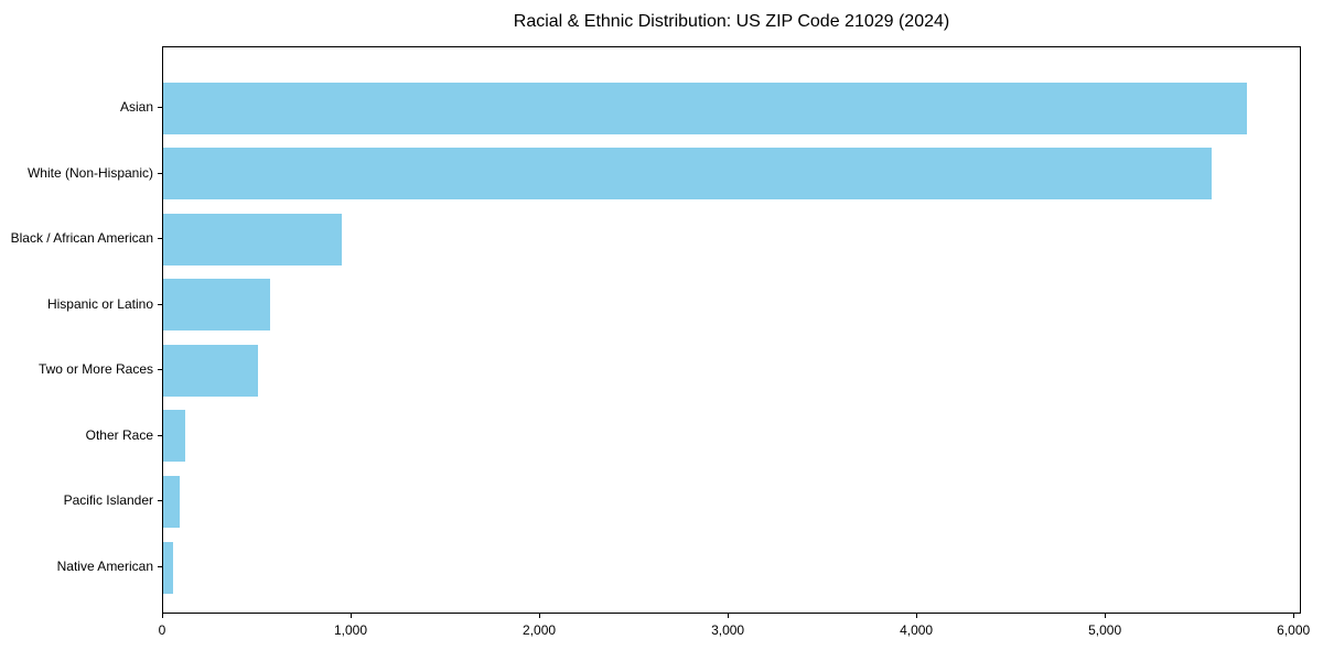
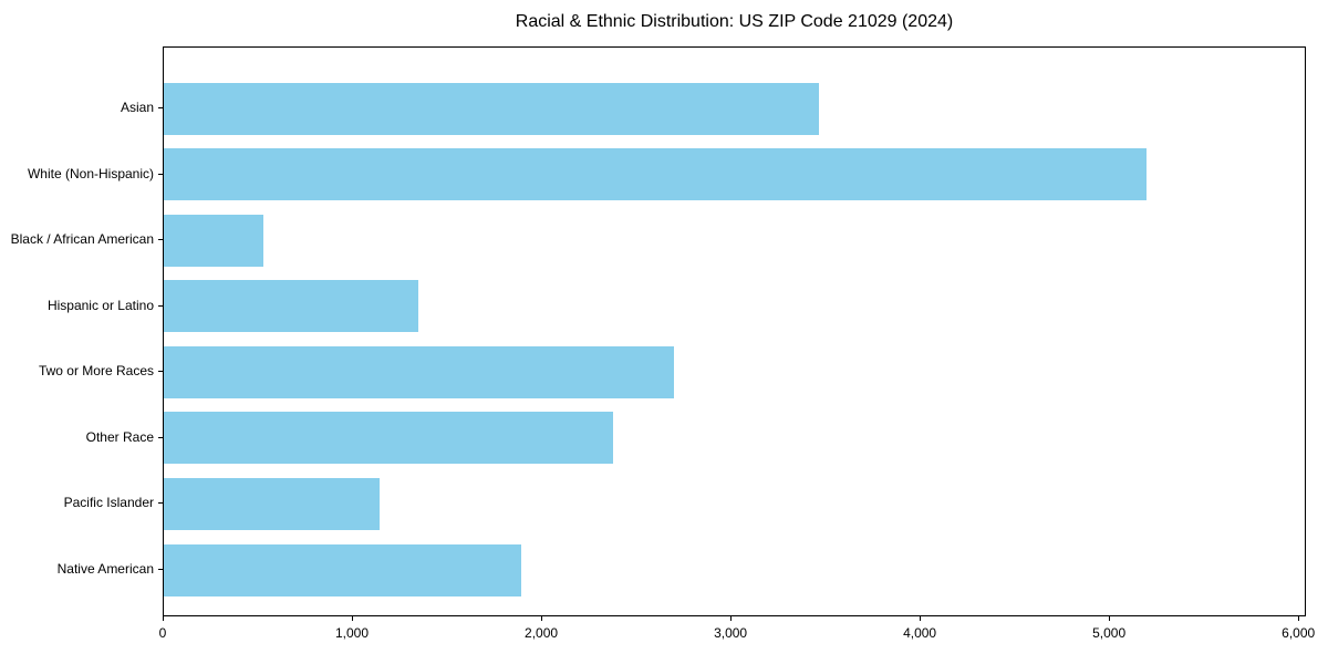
Asian: 5760 -> 3470
White (Non-Hispanic): 5570 -> 5200
Black / African American: 950 -> 530
Hispanic or Latino: 570 -> 1350
Two or More Races: 500 -> 2700
Other Race: 120 -> 2380
Pacific Islander: 80 -> 1140
Native American: 50 -> 1890
